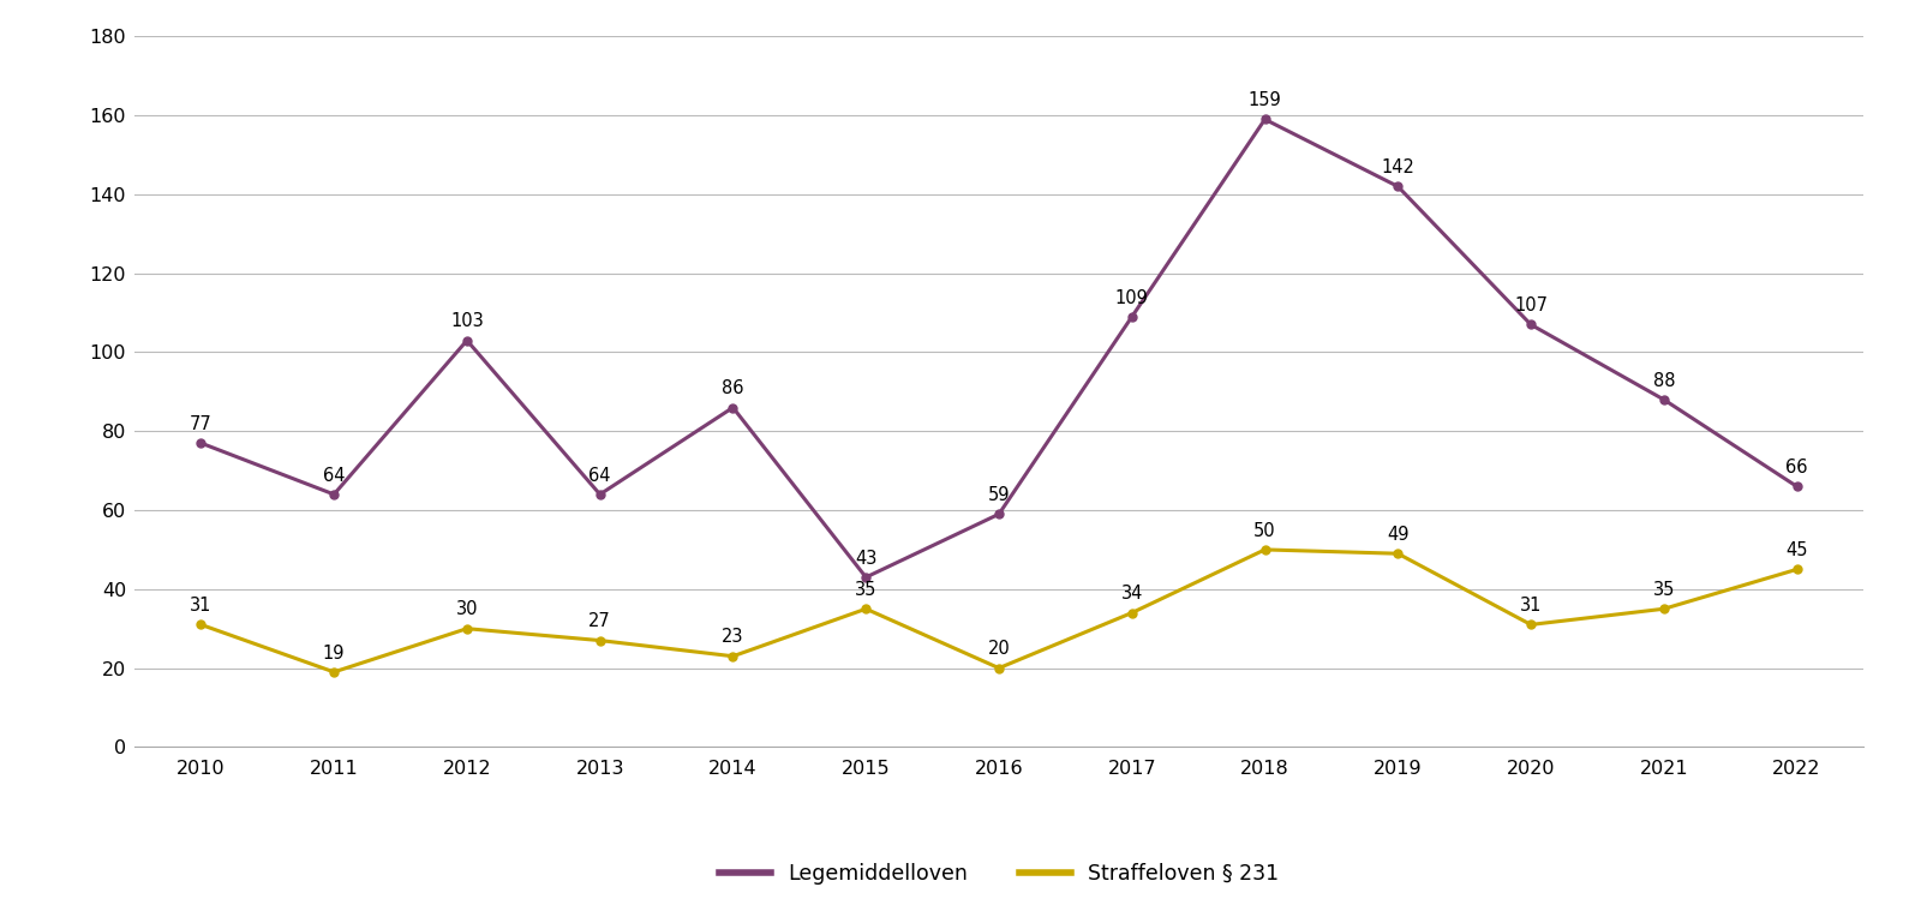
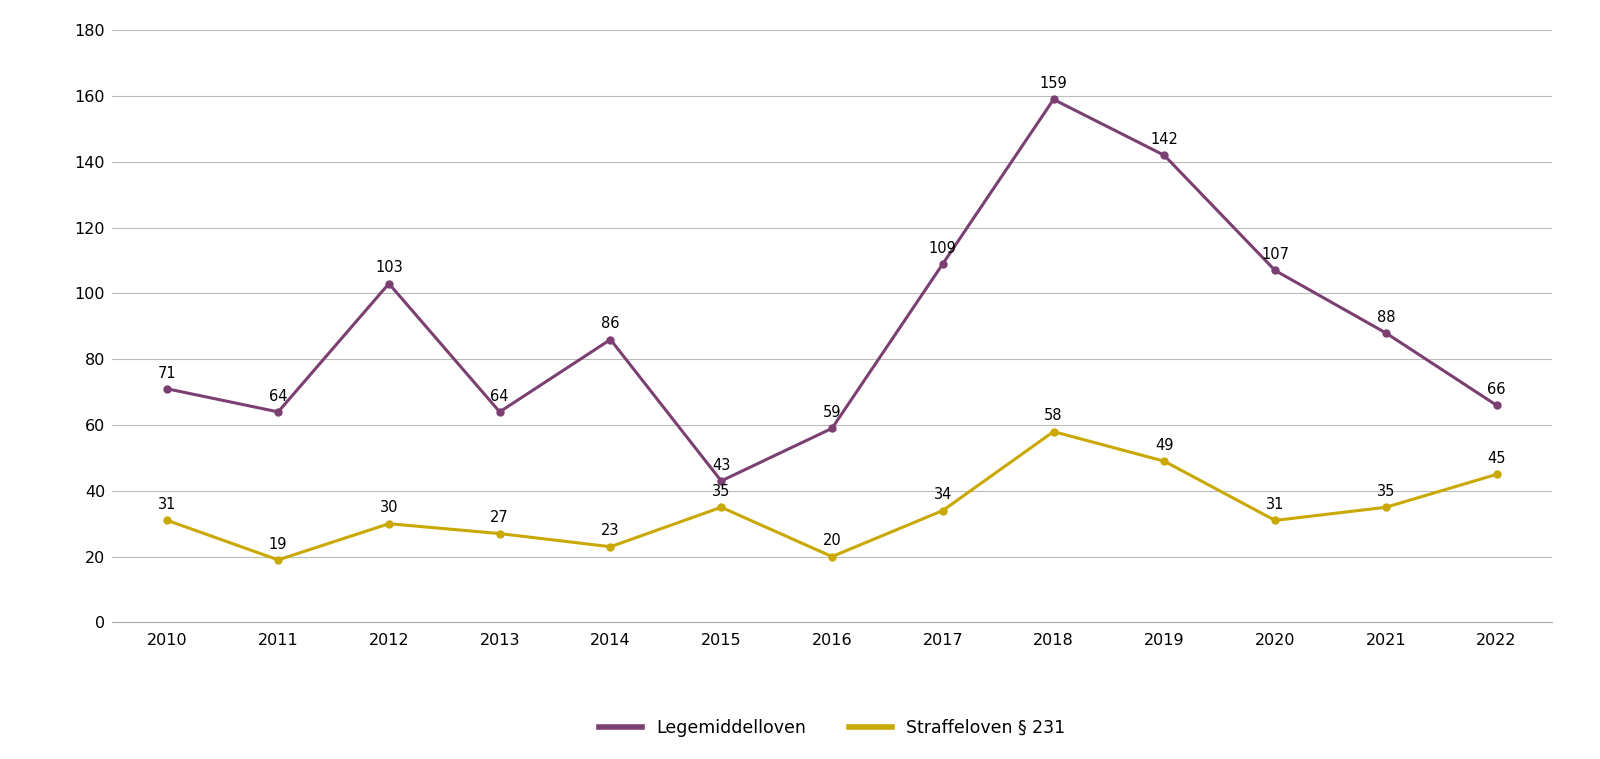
Legemiddelloven/2010: 77 -> 71
Straffeloven § 231/2018: 50 -> 58
